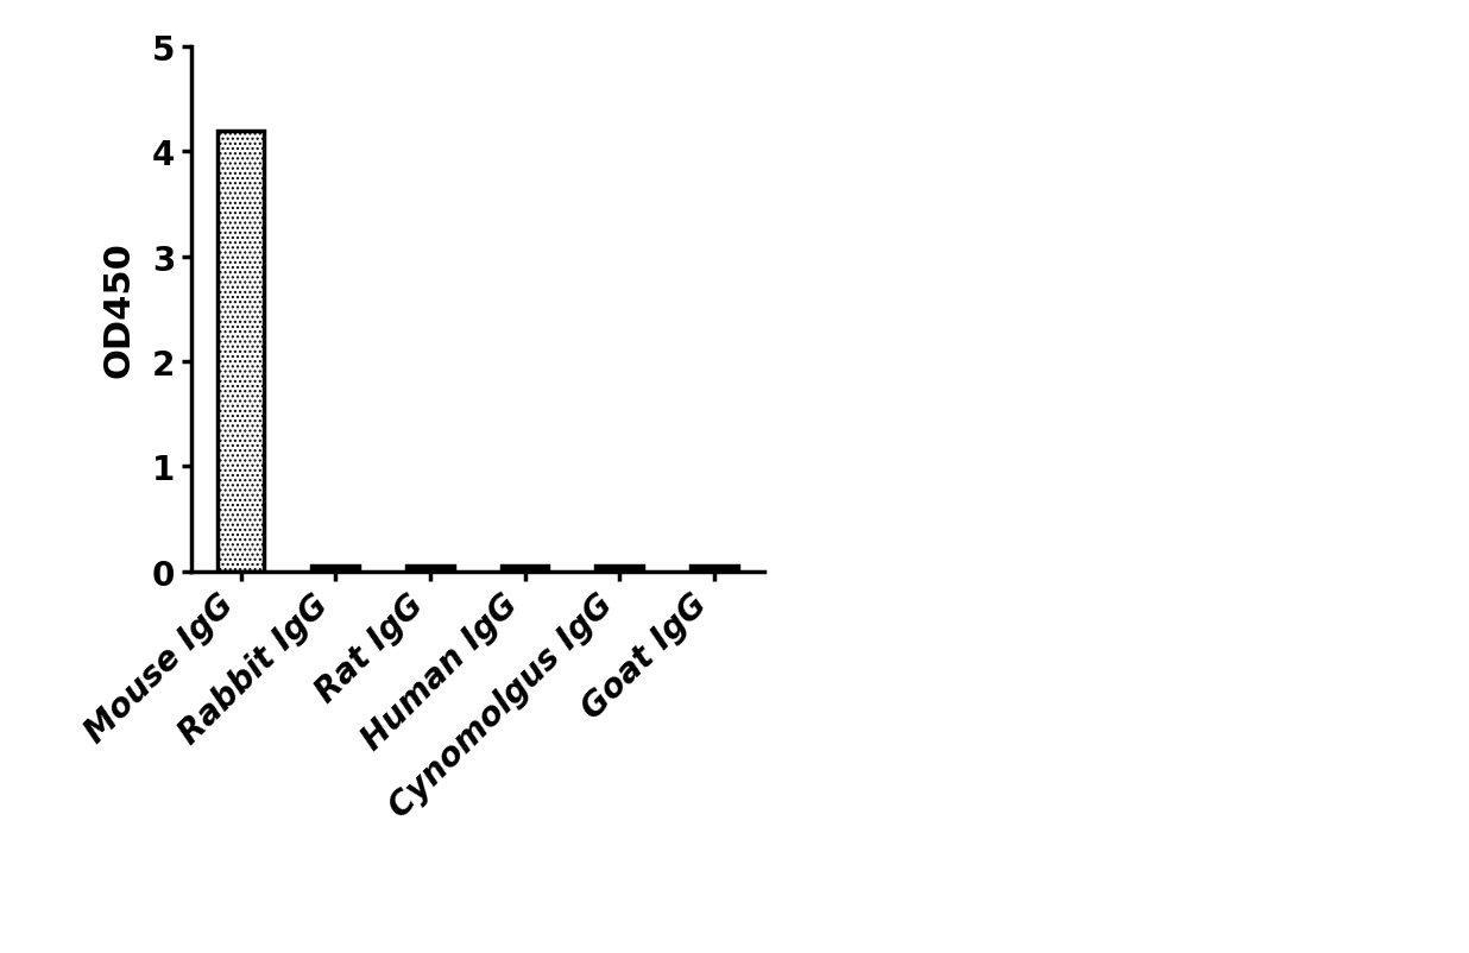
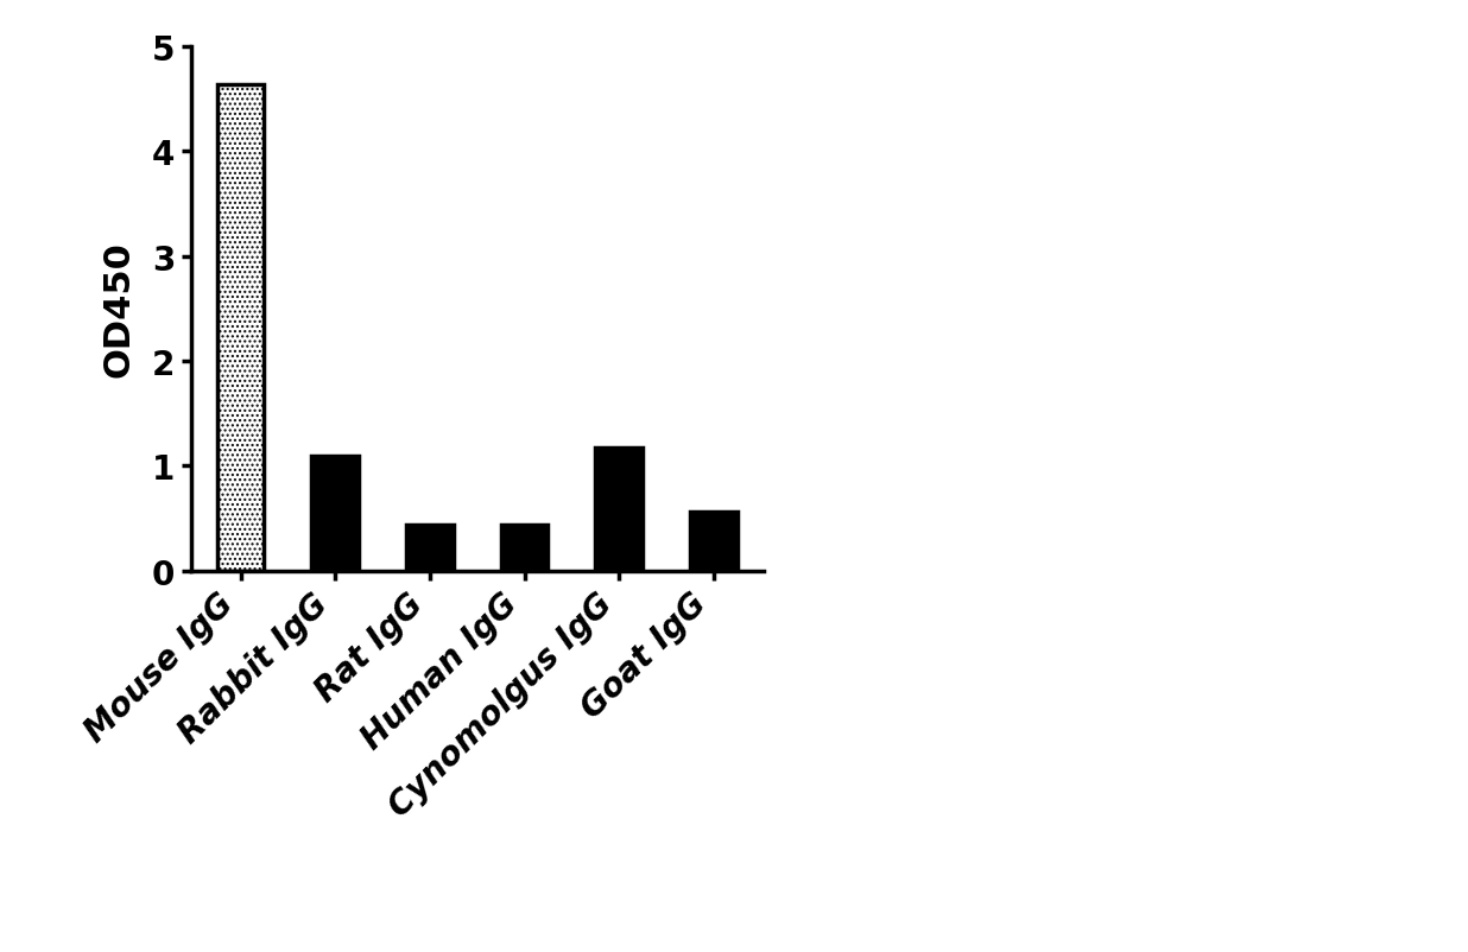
Mouse IgG: 4.20 -> 4.64
Rabbit IgG: 0.05 -> 1.10
Rat IgG: 0.05 -> 0.44
Human IgG: 0.05 -> 0.44
Cynomolgus IgG: 0.06 -> 1.18
Goat IgG: 0.05 -> 0.56
